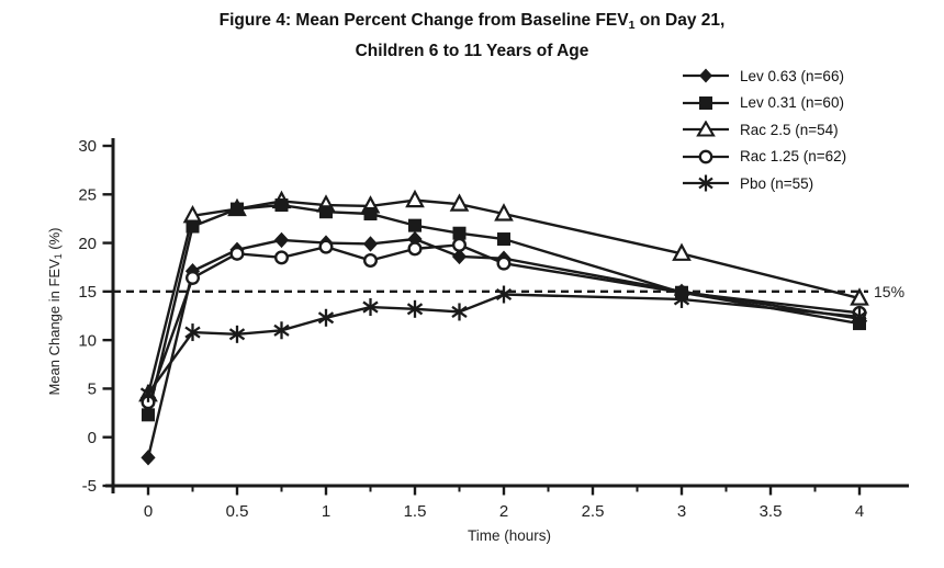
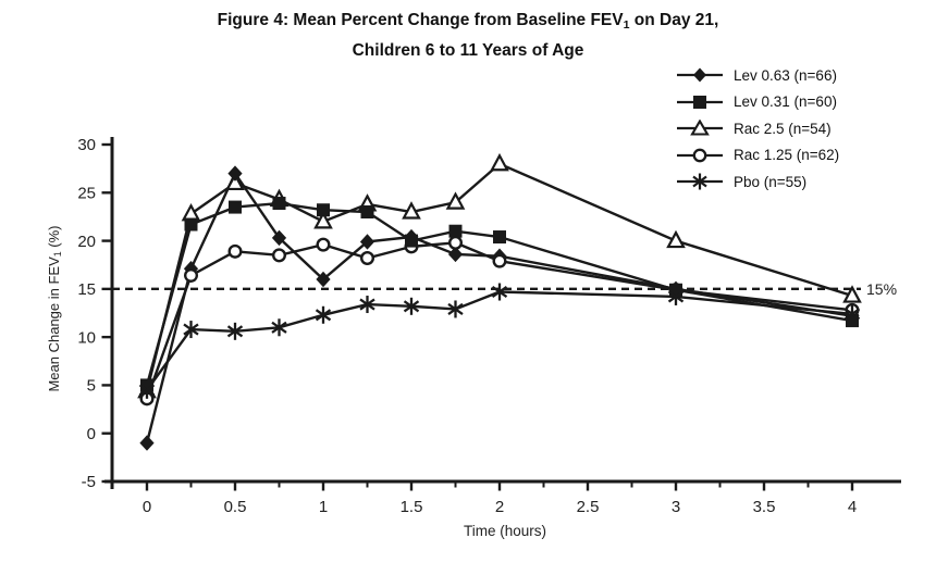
Lev 0.63 (n=66)/0: -2 -> -1
Lev 0.31 (n=60)/0: 2 -> 5
Lev 0.63 (n=66)/0.5: 19 -> 27
Rac 2.5 (n=54)/0.5: 24 -> 26
Lev 0.63 (n=66)/1: 20 -> 16
Rac 2.5 (n=54)/1: 24 -> 22
Lev 0.31 (n=60)/1.5: 22 -> 20
Rac 2.5 (n=54)/1.5: 24 -> 23
Rac 2.5 (n=54)/2: 23 -> 28
Rac 2.5 (n=54)/3: 19 -> 20
